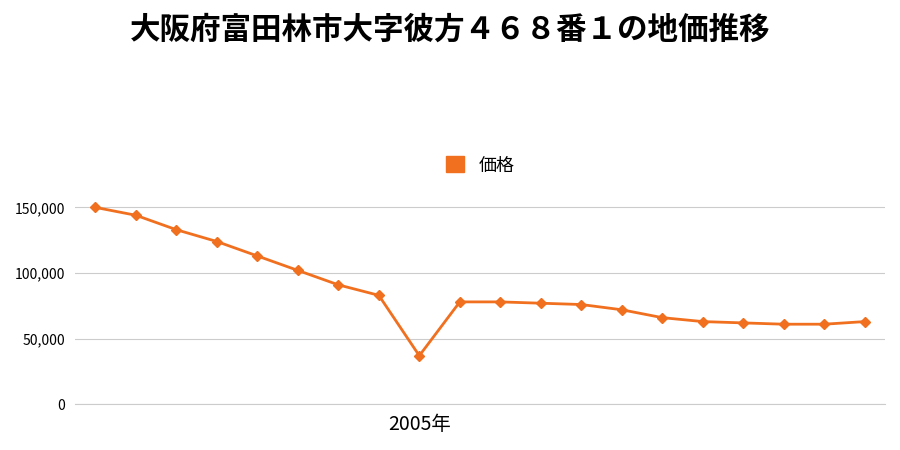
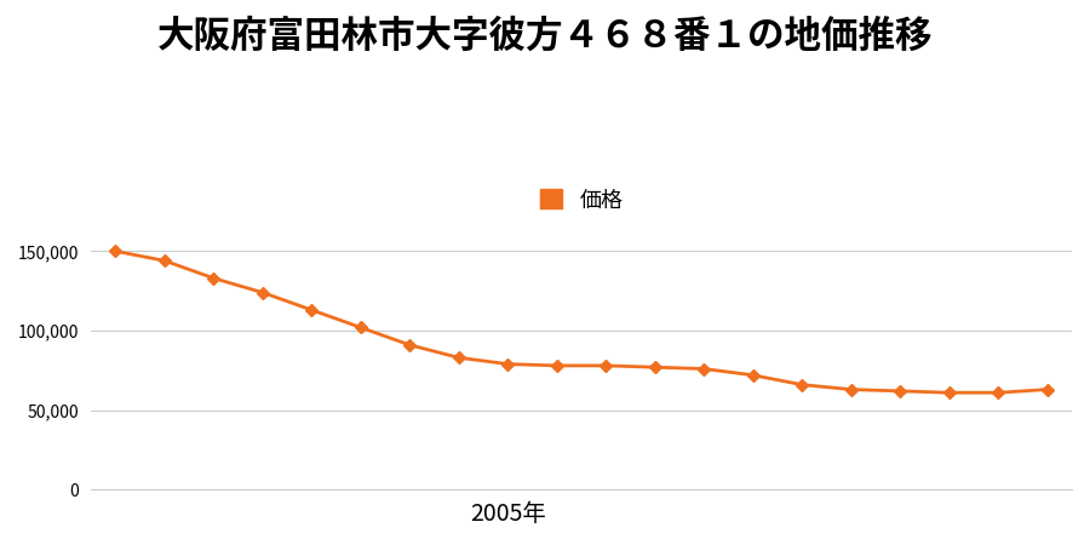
2005年: 37,000 -> 79,000
